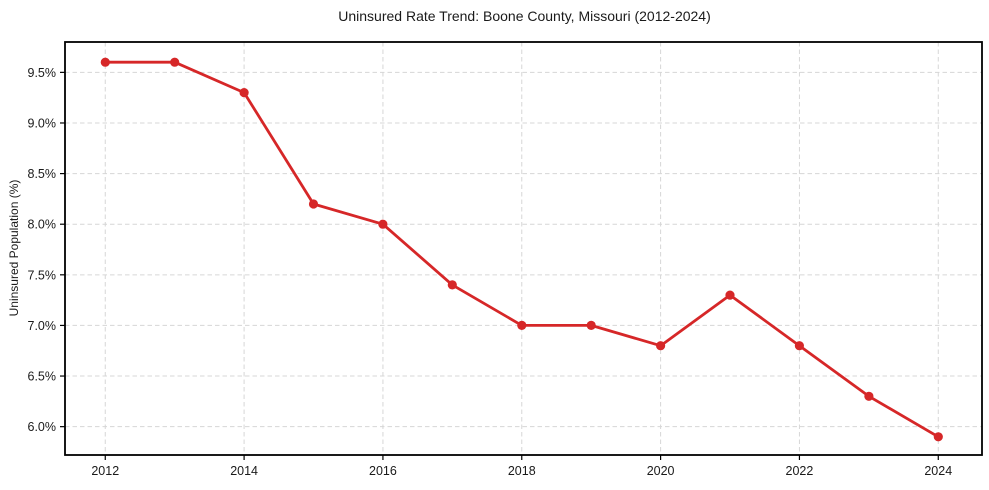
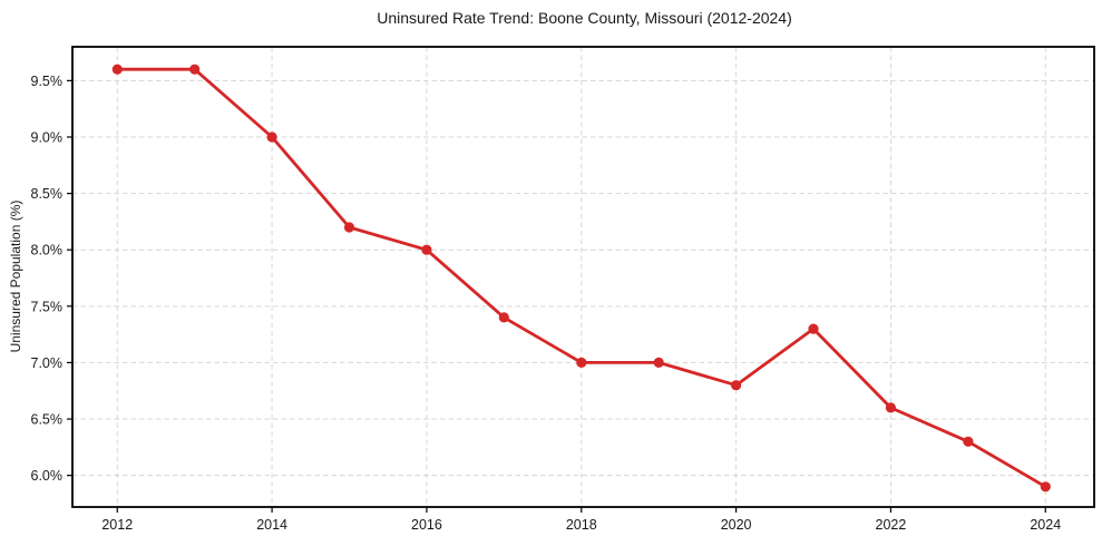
2014: 9.3% -> 9.0%
2022: 6.8% -> 6.6%
